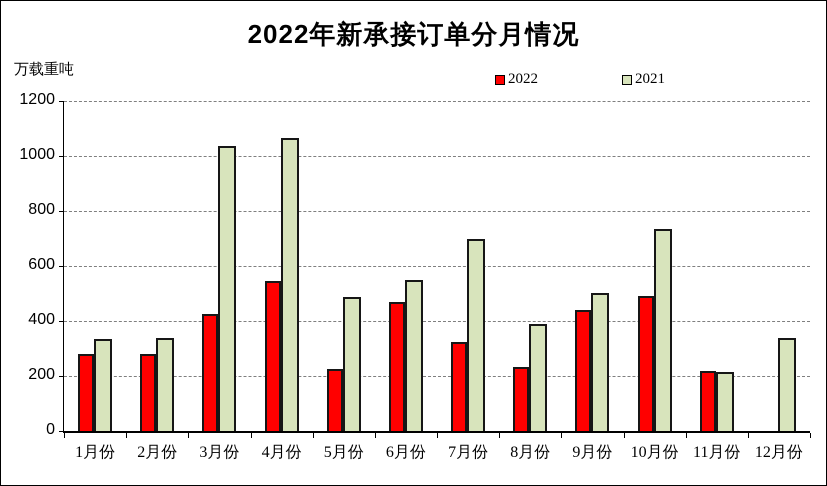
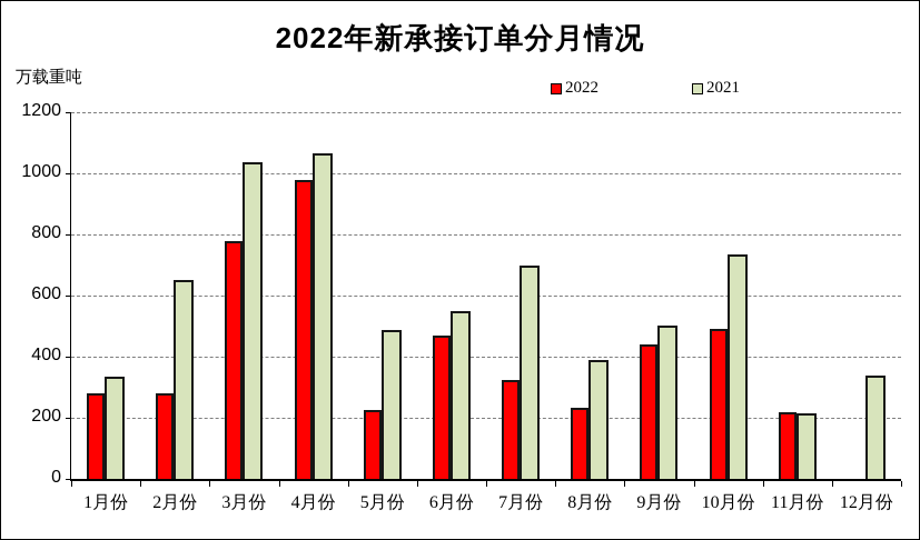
2021/2月份: 340 -> 650
2022/3月份: 420 -> 780
2022/4月份: 540 -> 980
